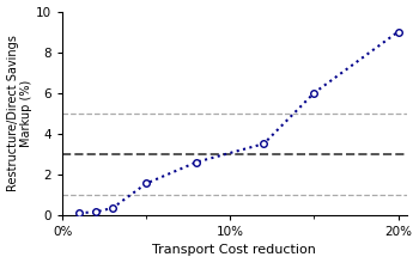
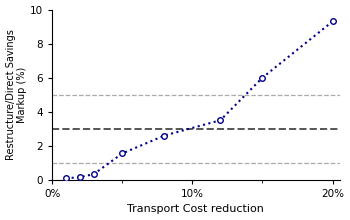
20%: 9.0 -> 9.3
